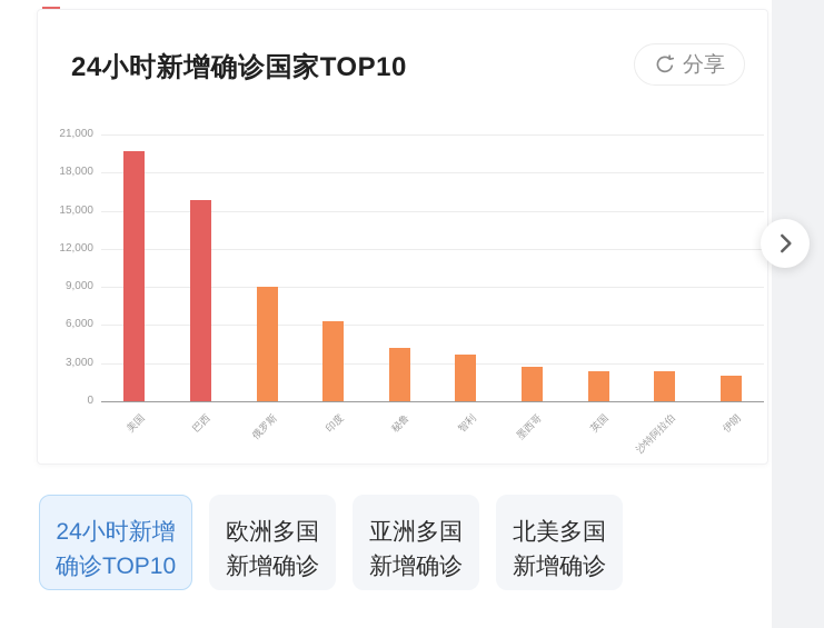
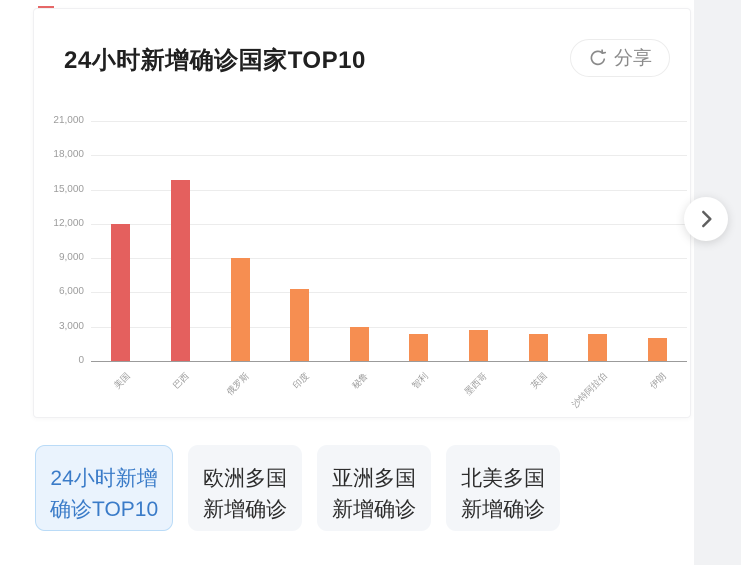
美国: 19700 -> 12000
秘鲁: 4200 -> 3000
智利: 3700 -> 2400
